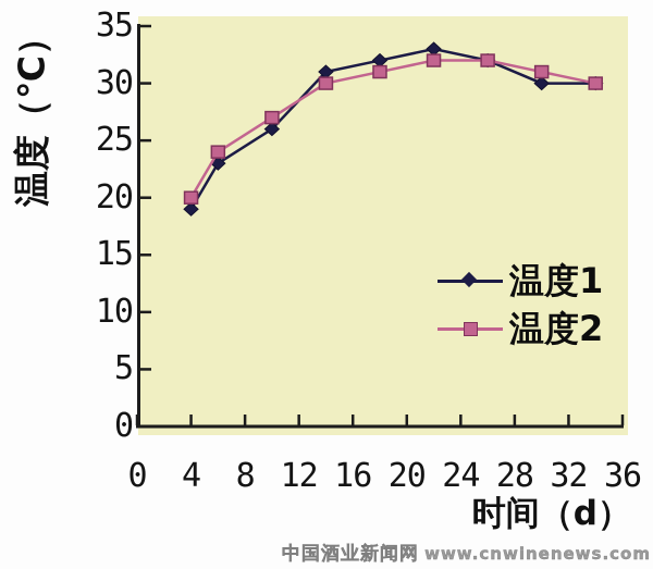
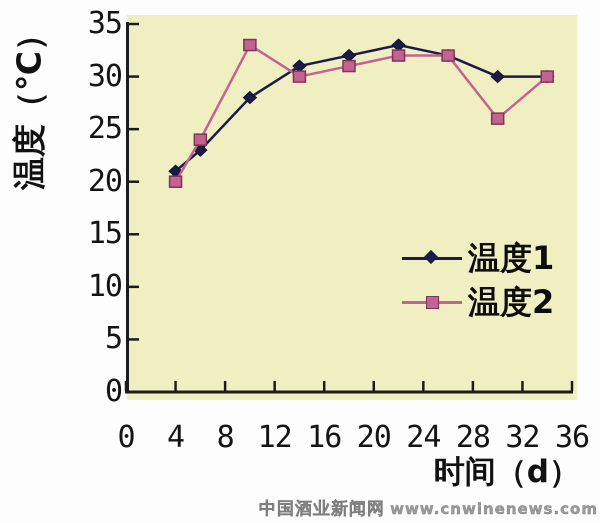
温度1/4: 19 -> 21
温度1/10: 26 -> 28
温度2/10: 27 -> 33
温度2/30: 31 -> 26
